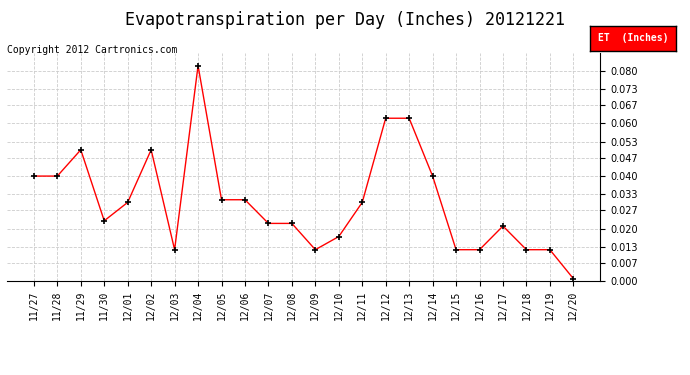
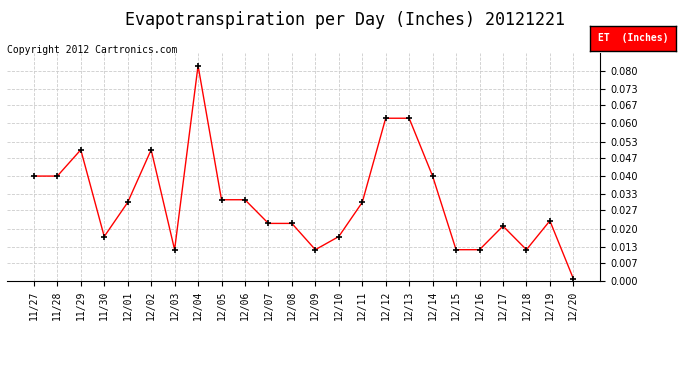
11/30: 0.023 -> 0.017
12/19: 0.012 -> 0.023
